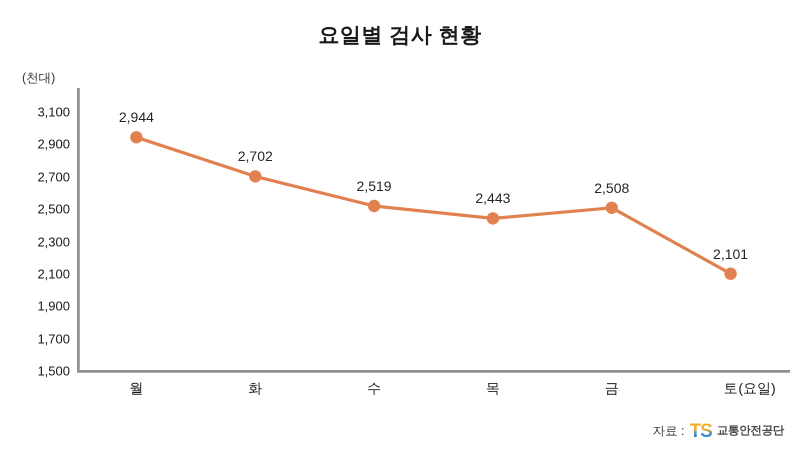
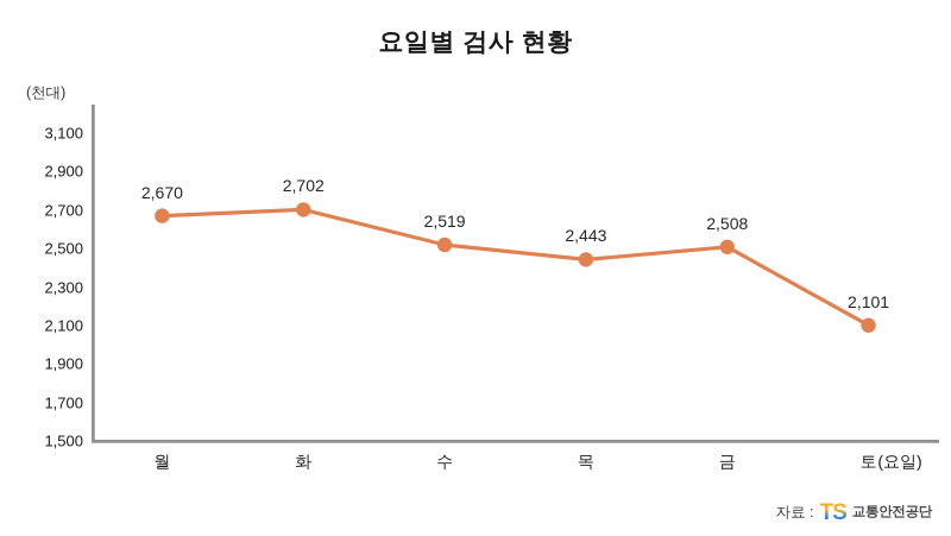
월: 2,944 -> 2,670
